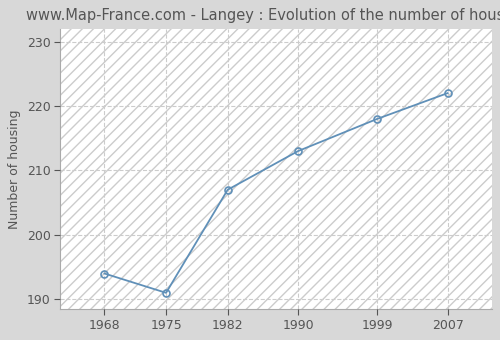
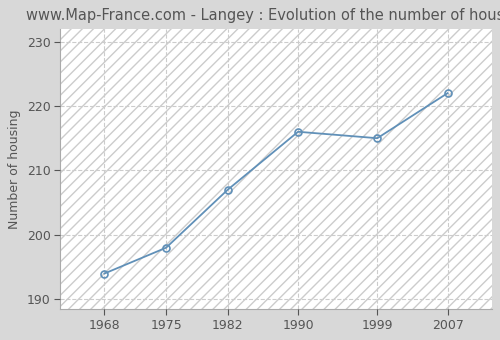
1975: 191 -> 198
1990: 213 -> 216
1999: 218 -> 215
